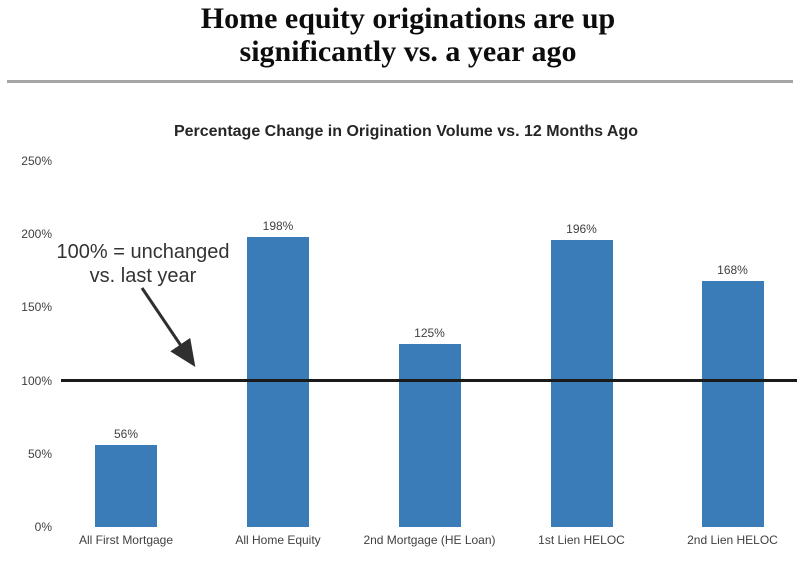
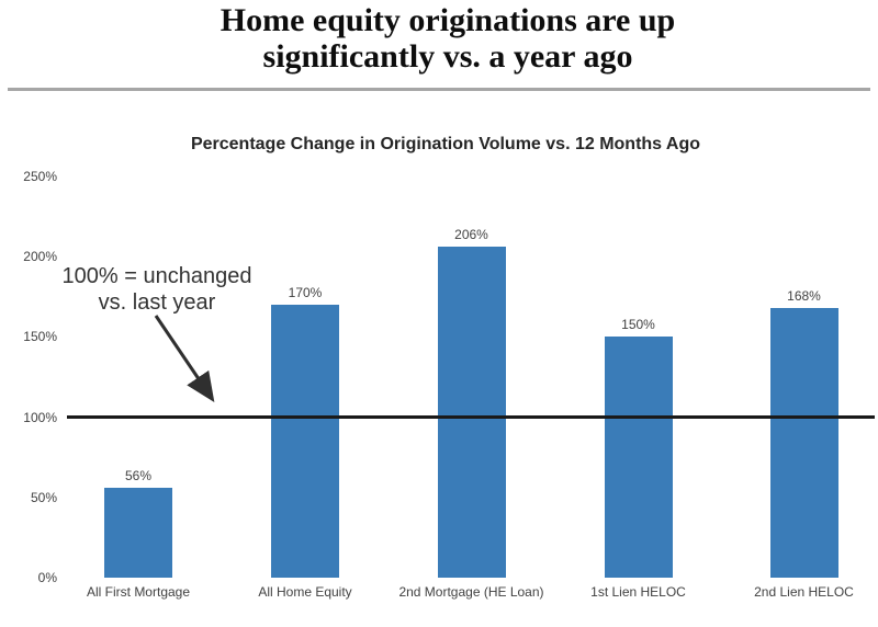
All Home Equity: 198% -> 170%
2nd Mortgage (HE Loan): 125% -> 206%
1st Lien HELOC: 196% -> 150%
